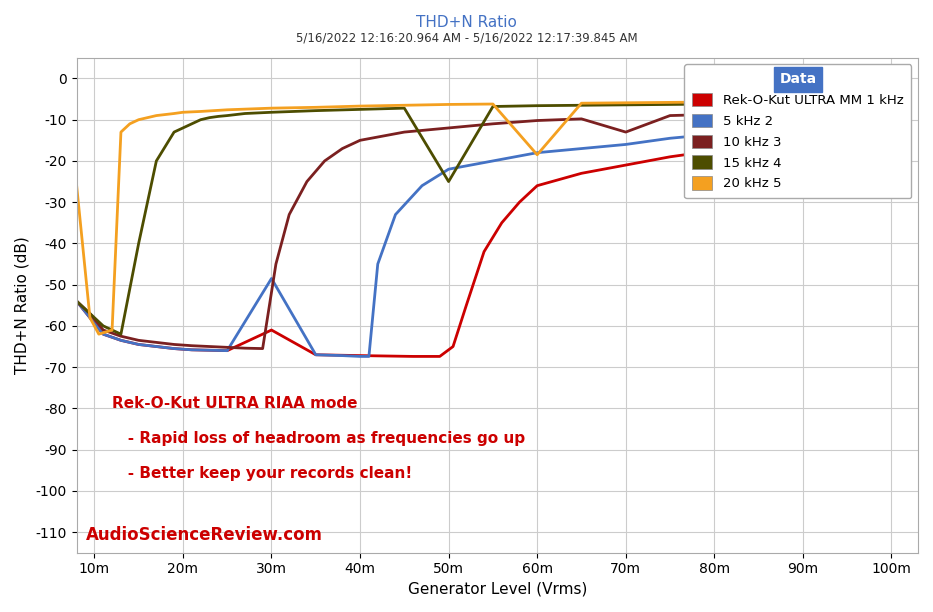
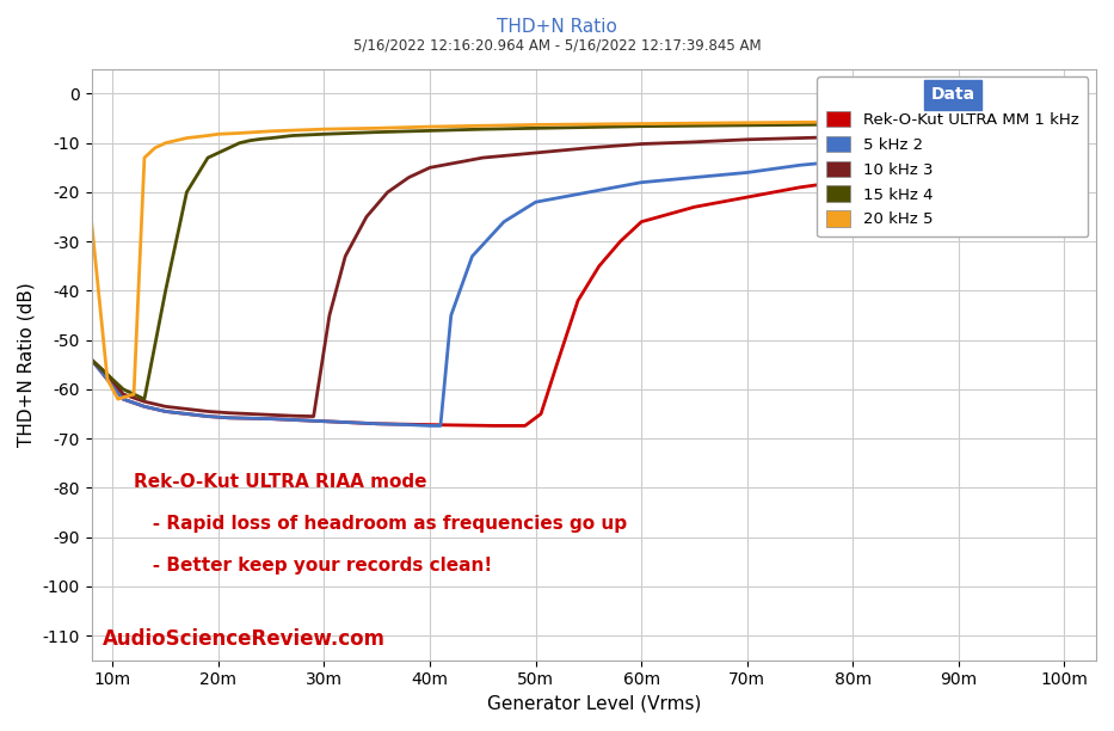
Rek-O-Kut ULTRA MM 1 kHz/30m: -61.0 -> -66.5
5 kHz 2/30m: -48.5 -> -66.5
15 kHz 4/50m: -25.0 -> -7.0
20 kHz 5/60m: -18.5 -> -6.1
10 kHz 3/70m: -13.0 -> -9.3
